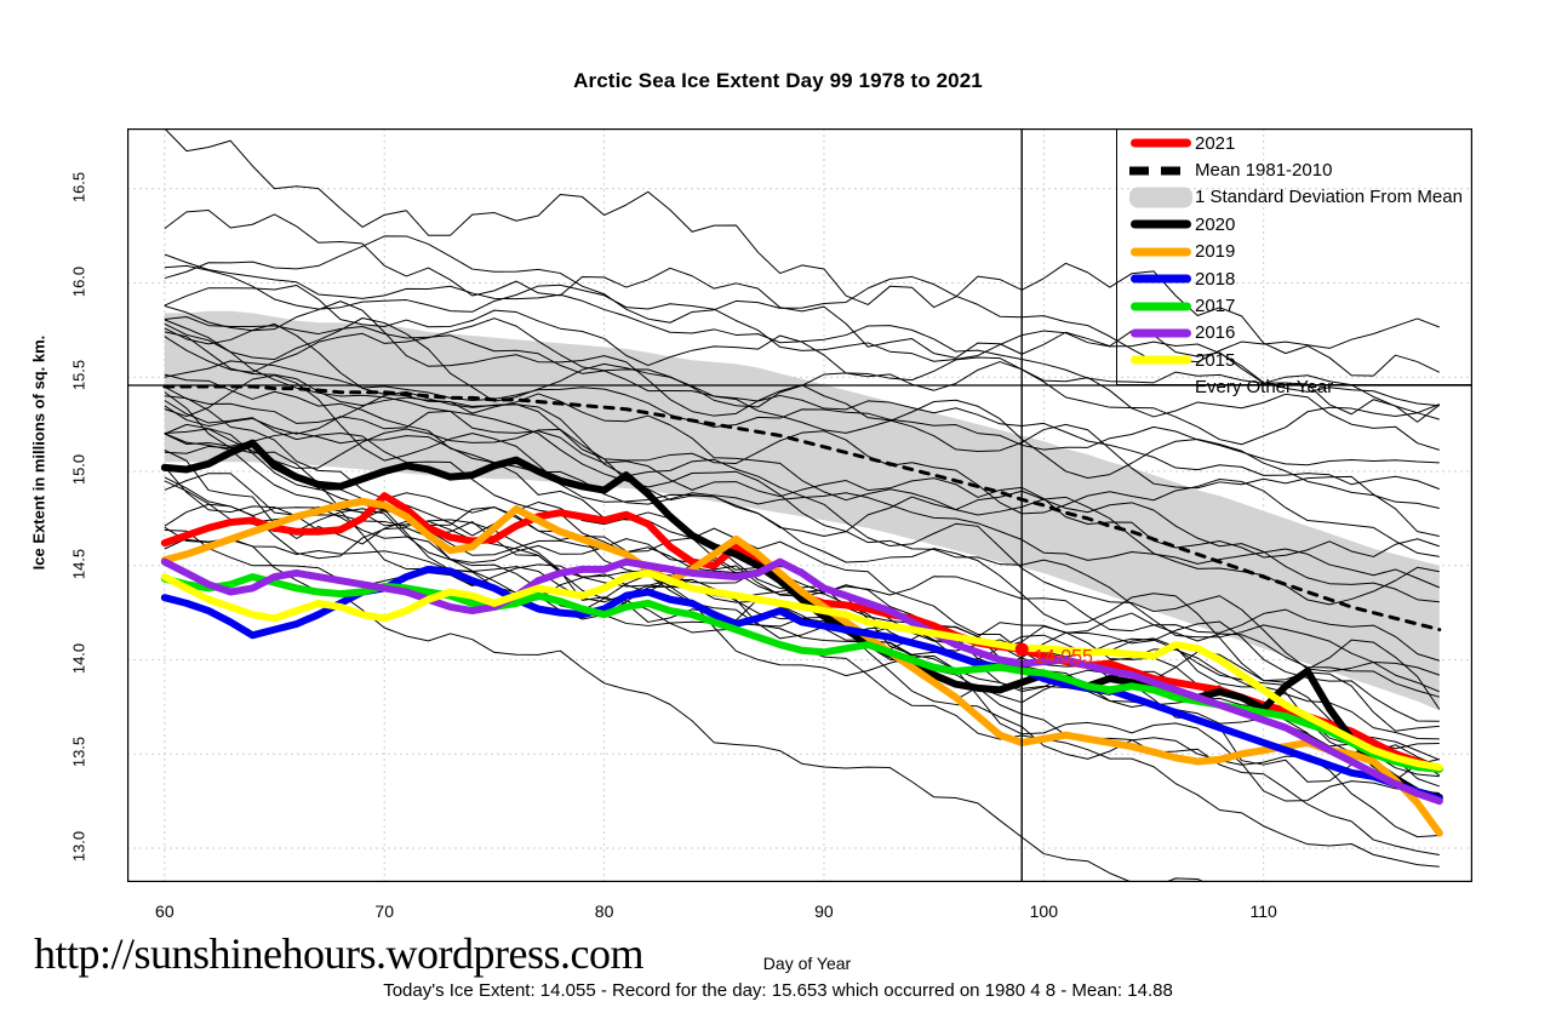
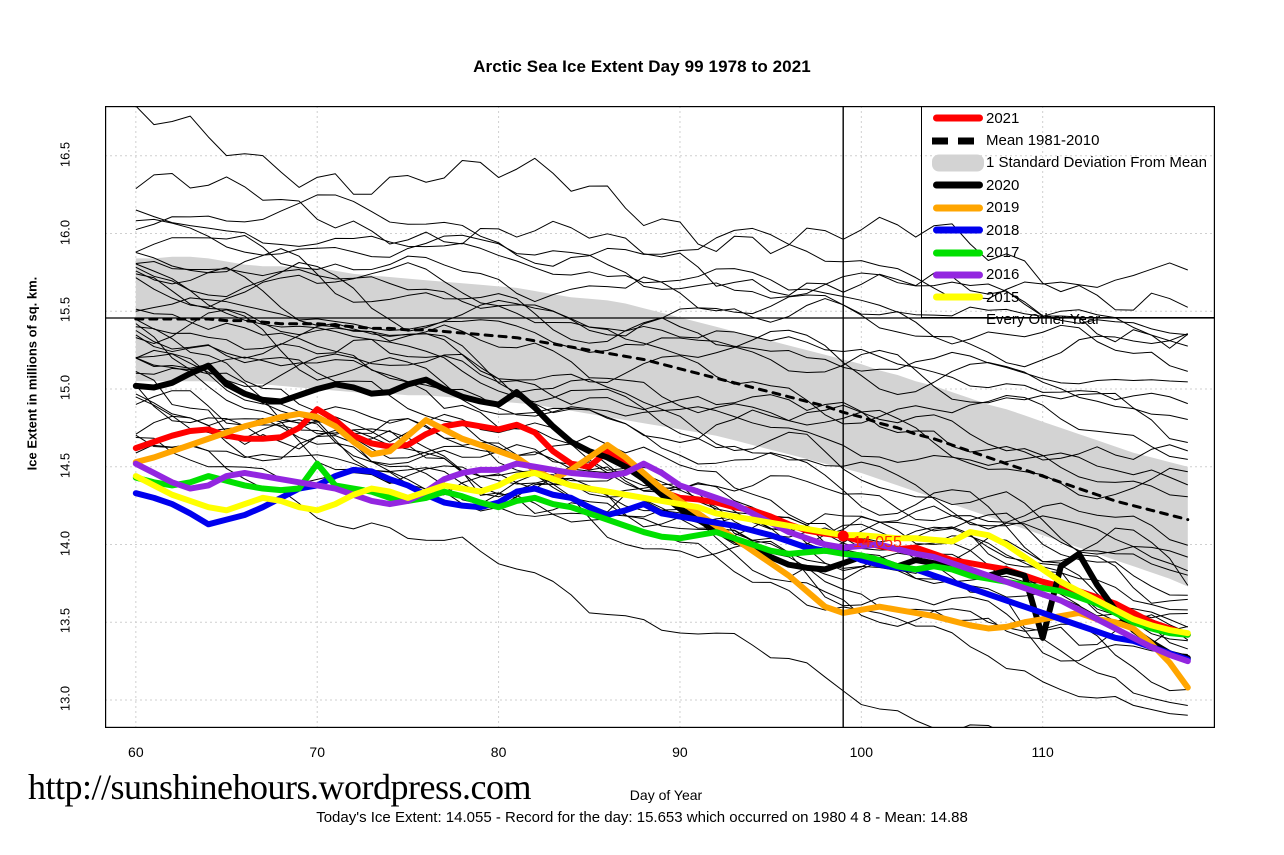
2017/70: 14.39 -> 14.52
2020/110: 13.74 -> 13.40
